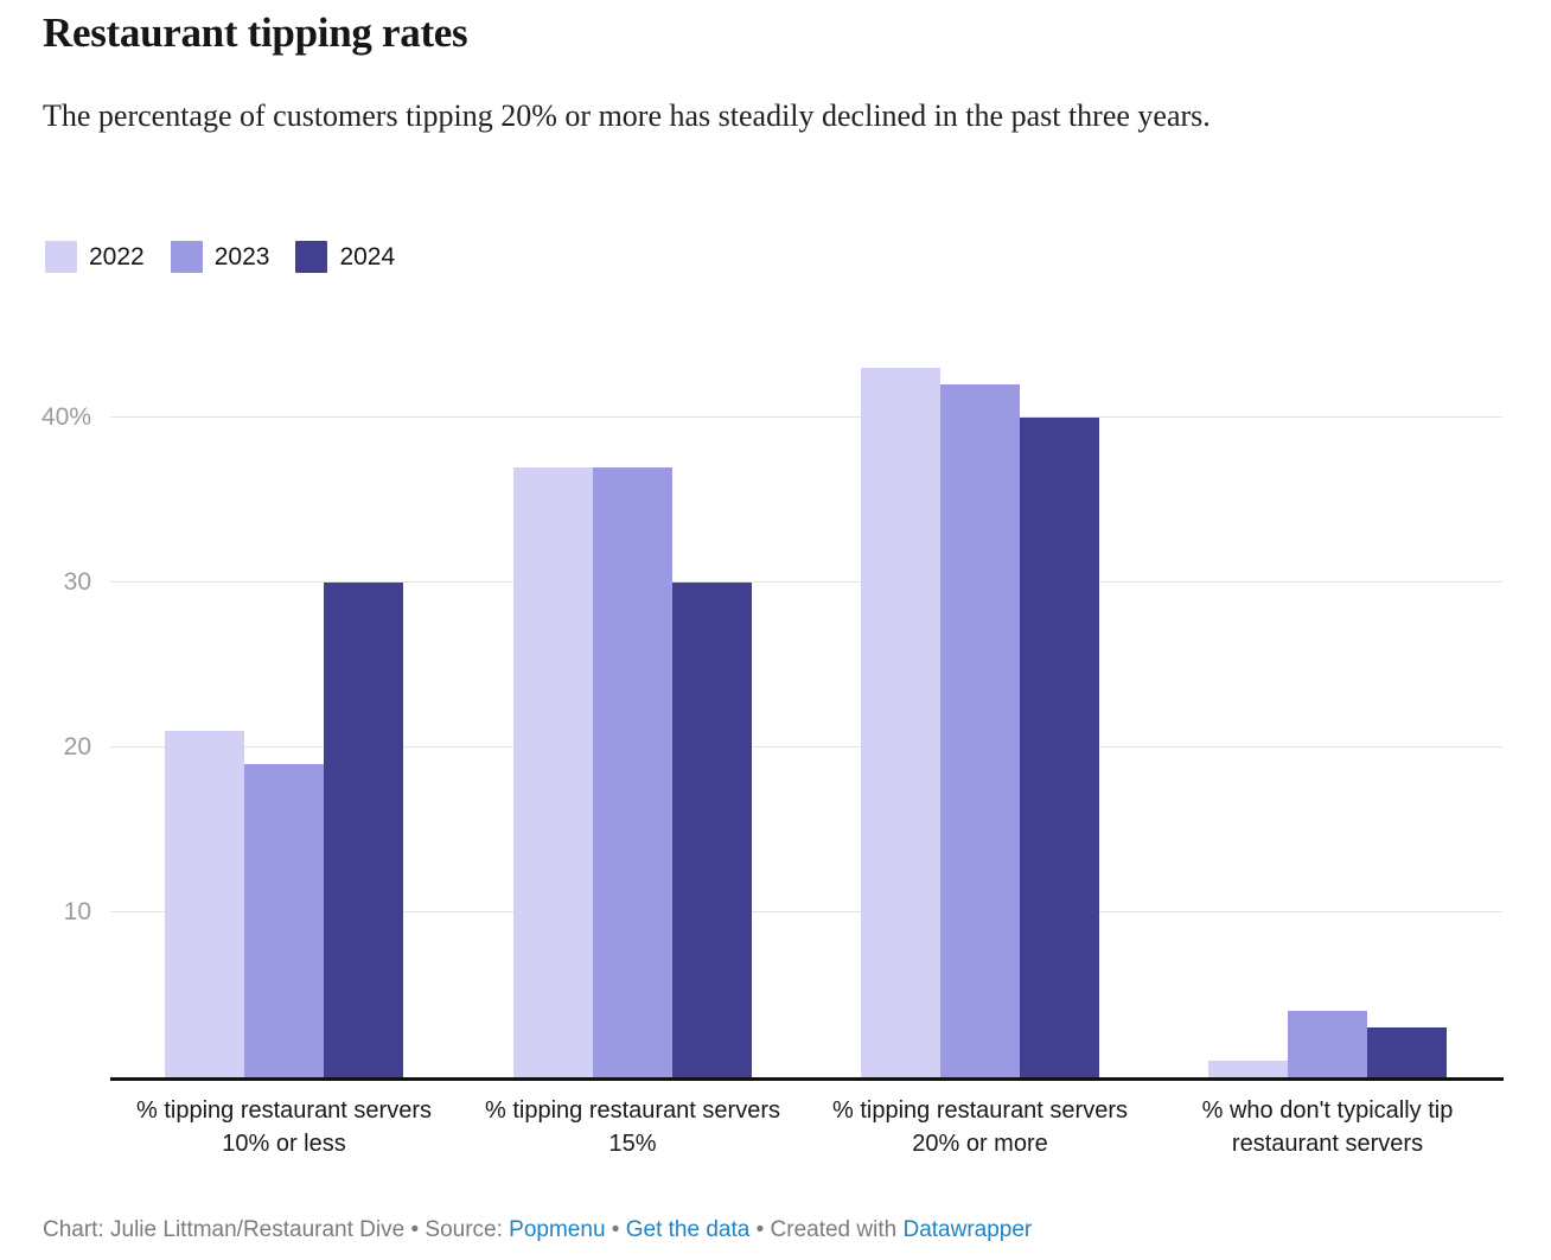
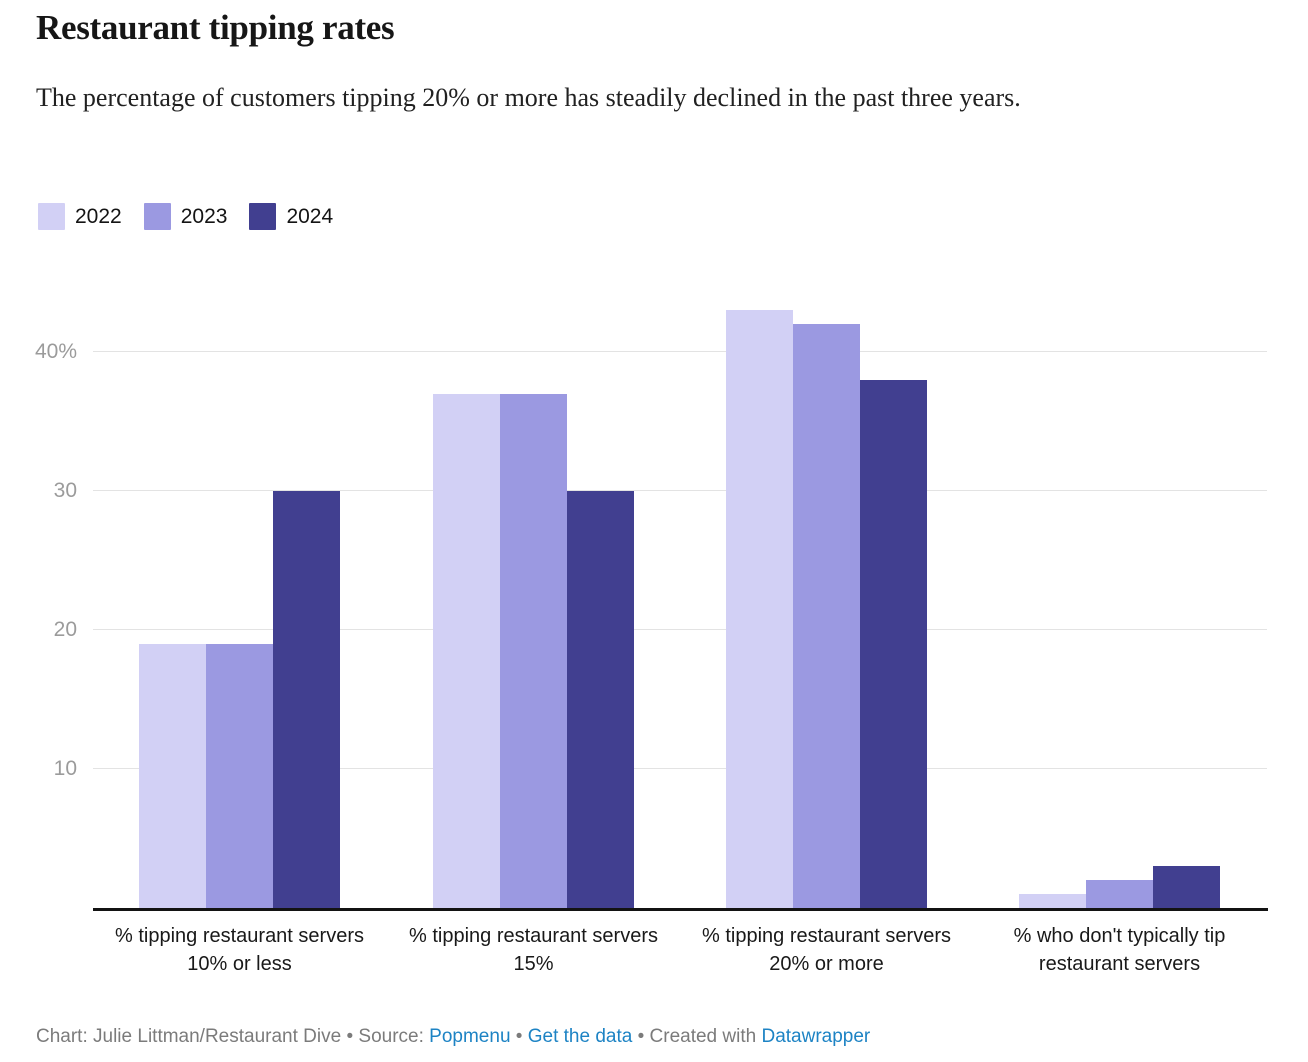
2022/% tipping restaurant servers 10% or less: 21% -> 19%
2024/% tipping restaurant servers 20% or more: 40% -> 38%
2023/% who don't typically tip restaurant servers: 4% -> 2%
